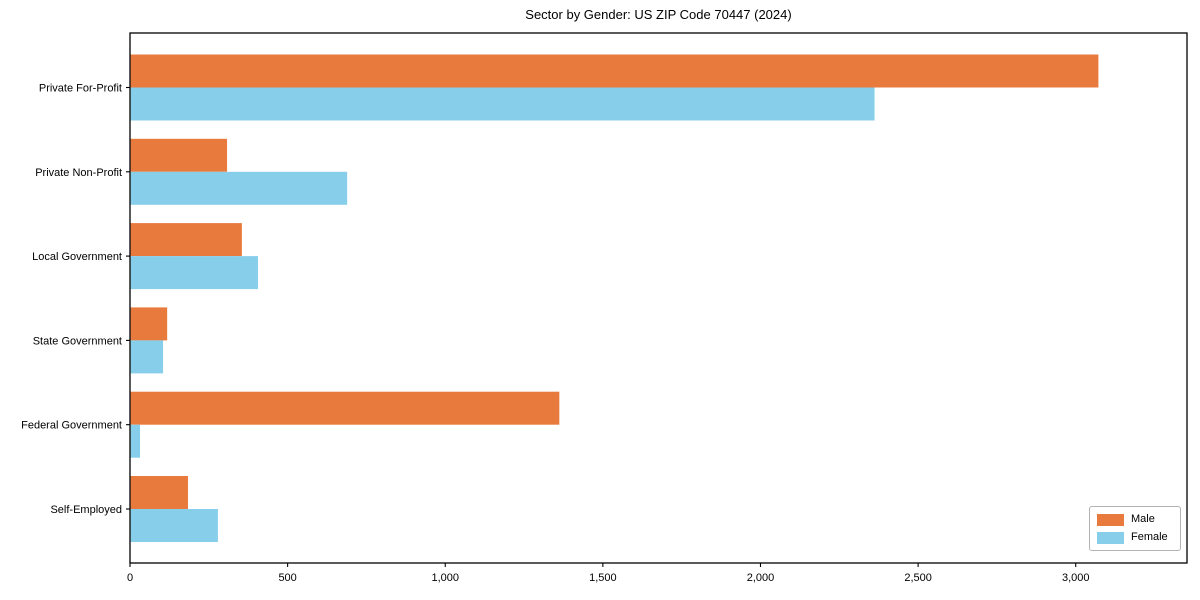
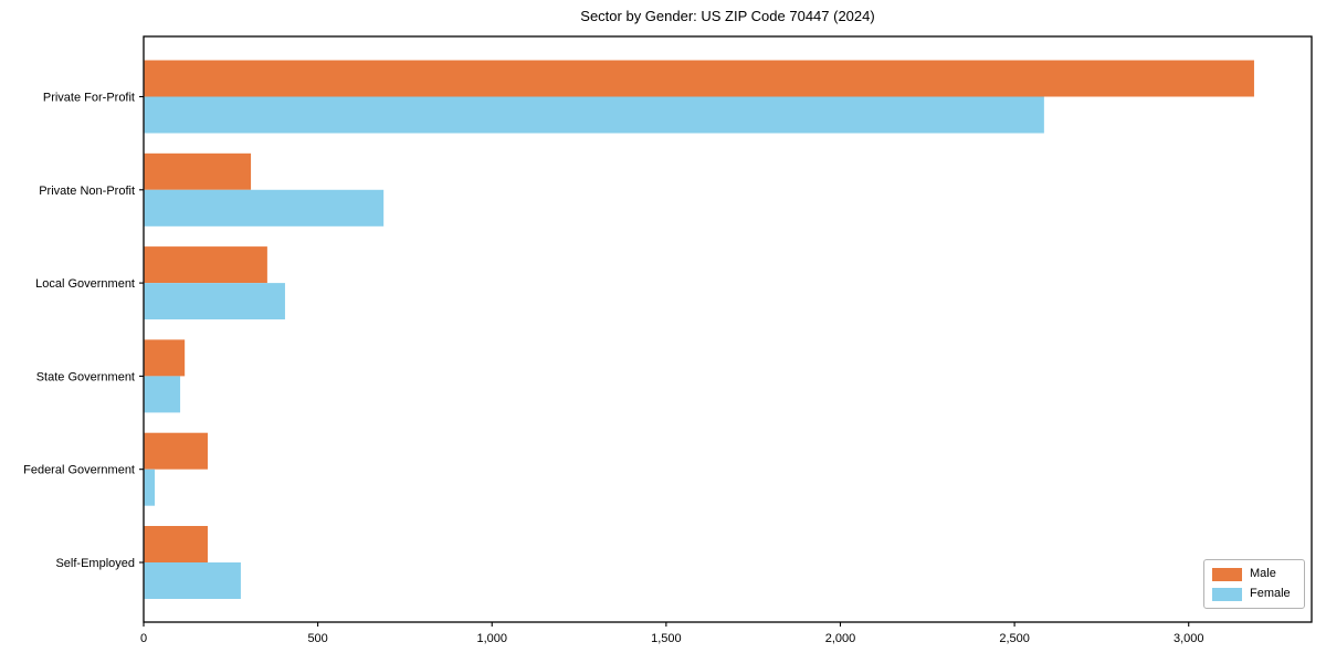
Male/Private For-Profit: 3070 -> 3190
Female/Private For-Profit: 2360 -> 2580
Male/Federal Government: 1360 -> 180
